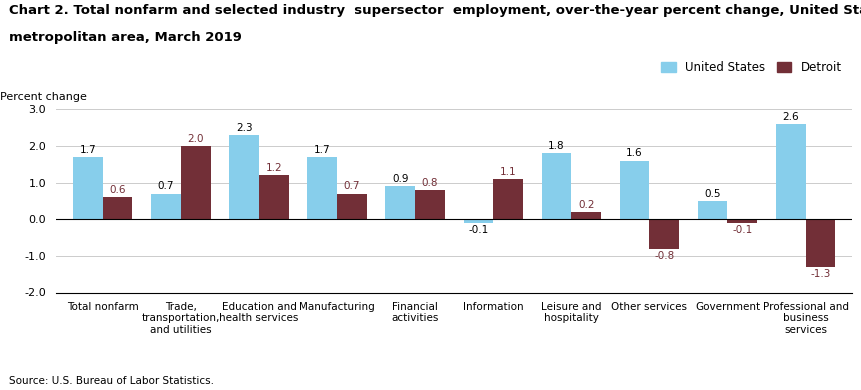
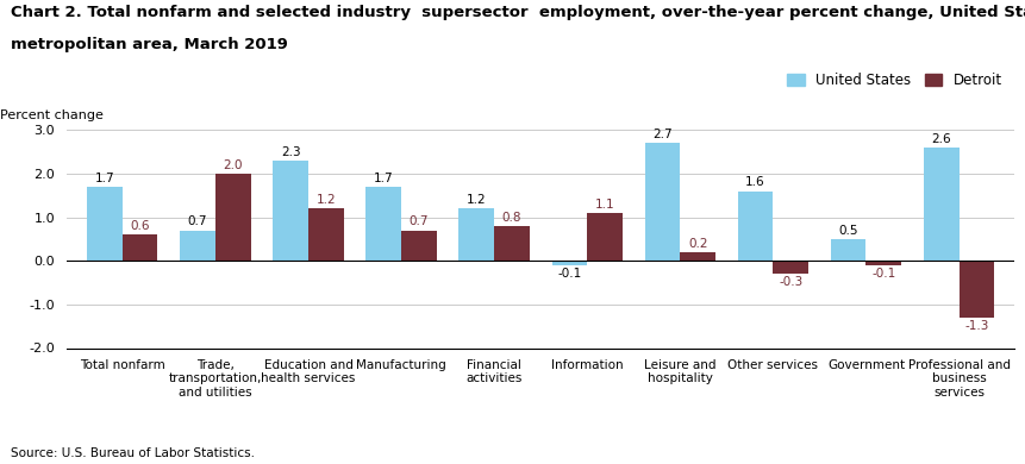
United States/Financial activities: 0.9 -> 1.2
United States/Leisure and hospitality: 1.8 -> 2.7
Detroit/Other services: -0.8 -> -0.3
